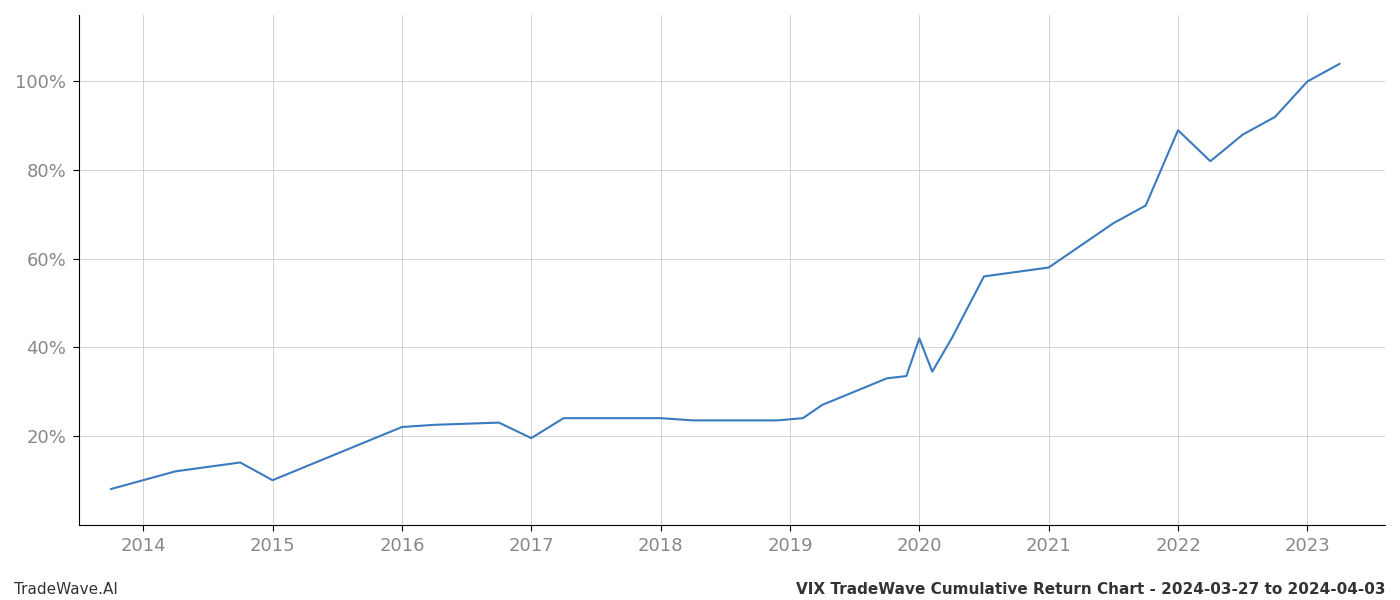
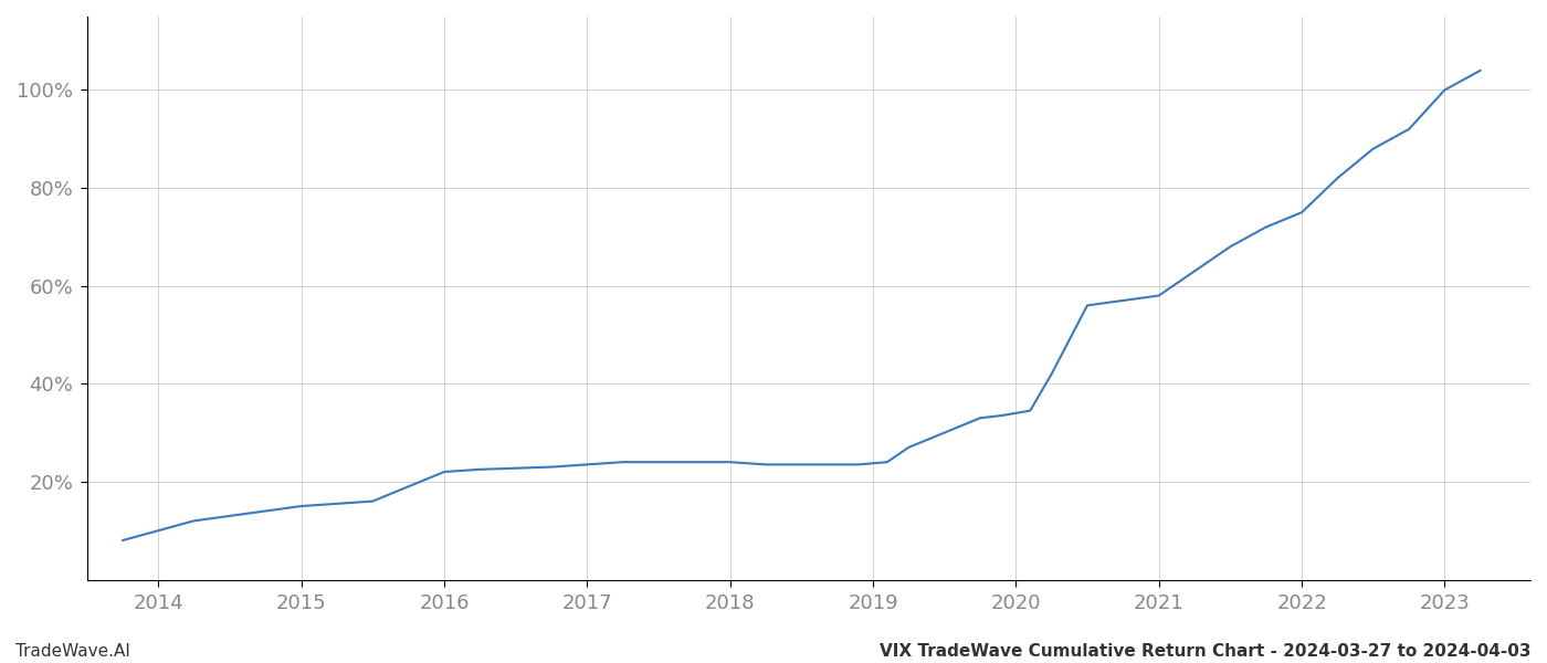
2015: 10.0% -> 15.0%
2017: 19.5% -> 23.5%
2020: 42.0% -> 34.0%
2022: 89.0% -> 75.0%
